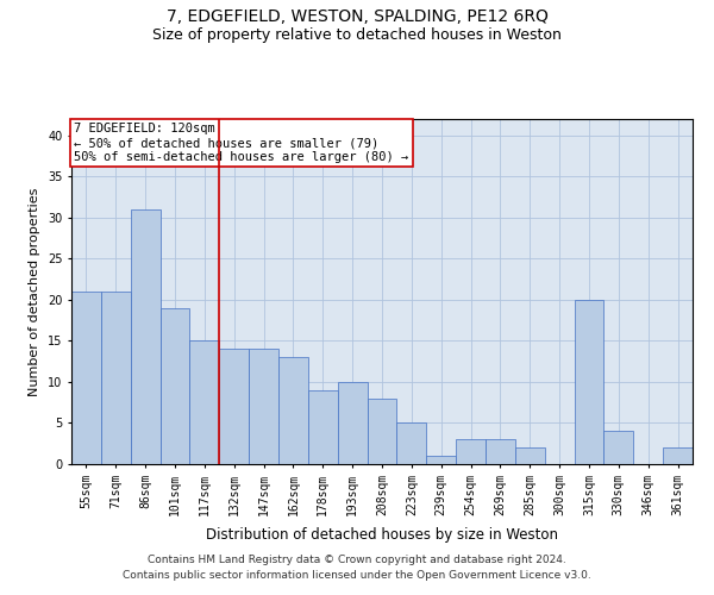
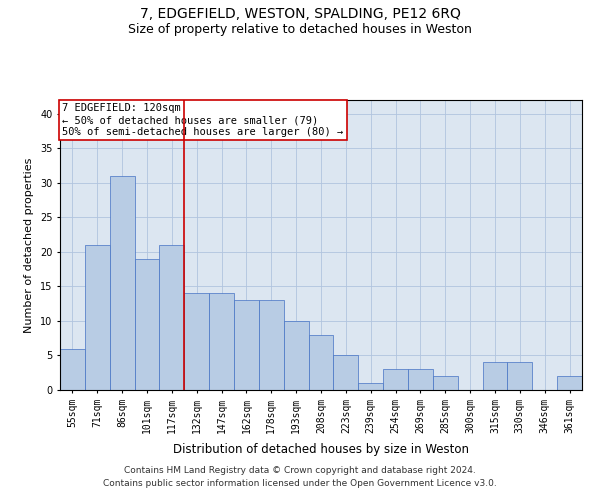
55sqm: 21 -> 6
117sqm: 15 -> 21
178sqm: 9 -> 13
315sqm: 20 -> 4
